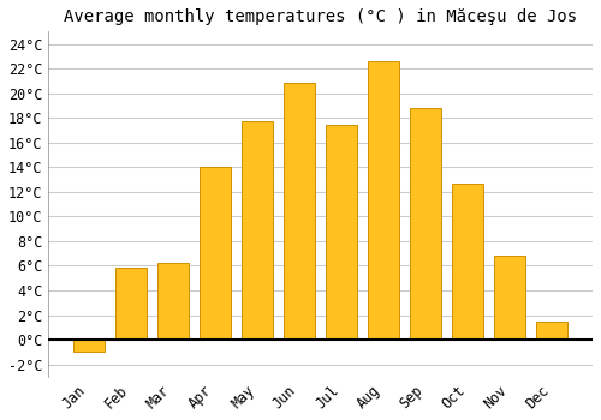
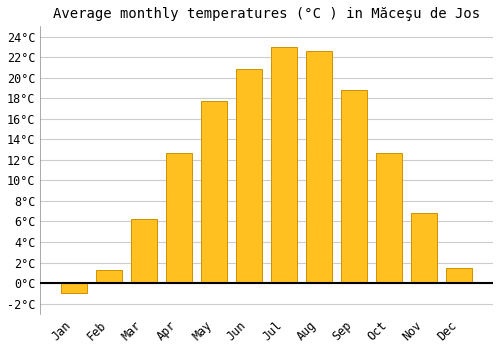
Feb: 5.8°C -> 1.3°C
Apr: 14.0°C -> 12.7°C
Jul: 17.4°C -> 23.0°C
